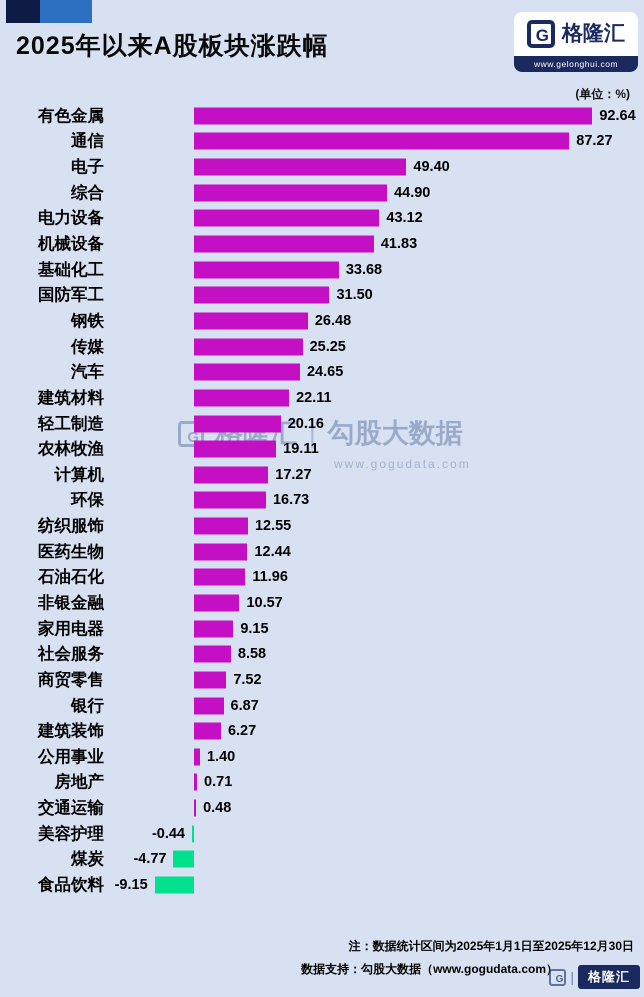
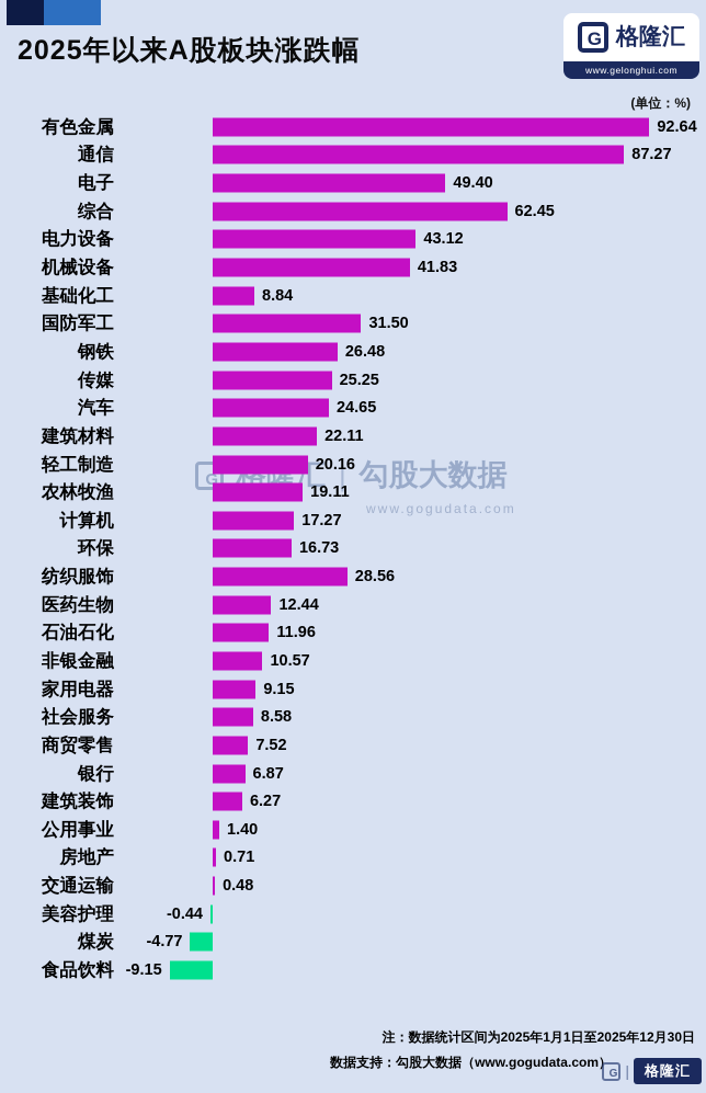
综合: 44.90 -> 62.45
基础化工: 33.68 -> 8.84
纺织服饰: 12.55 -> 28.56
